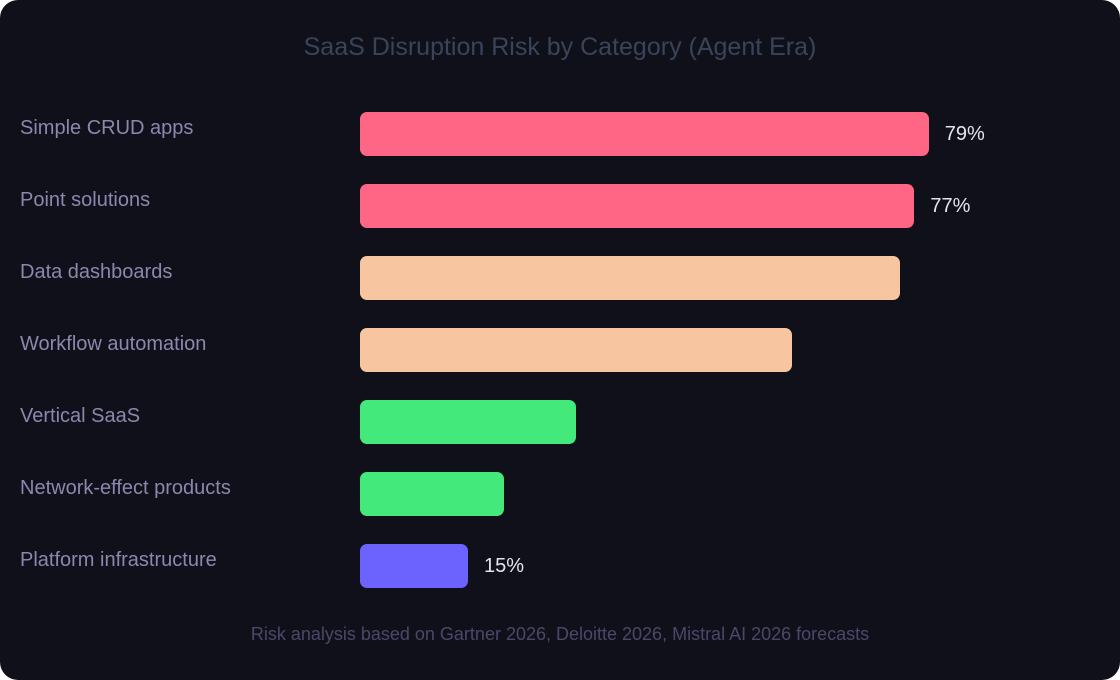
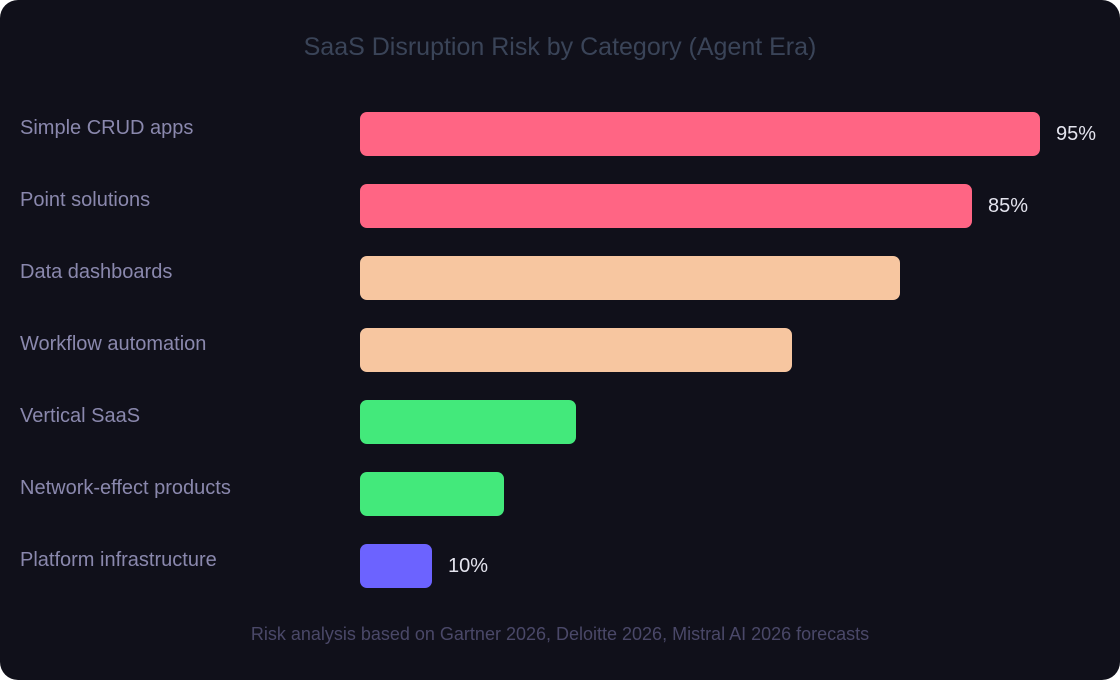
Simple CRUD apps: 79% -> 95%
Point solutions: 77% -> 85%
Platform infrastructure: 15% -> 10%
